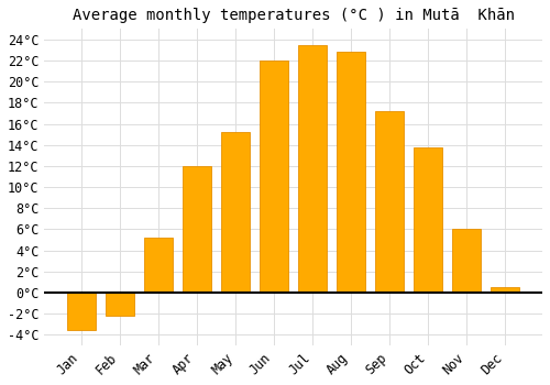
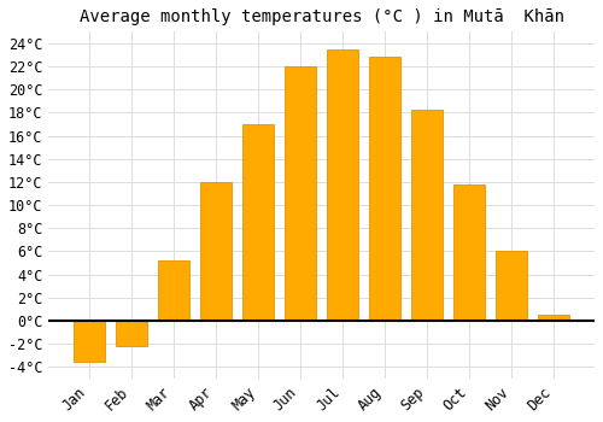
May: 15.2°C -> 17.0°C
Sep: 17.2°C -> 18.3°C
Oct: 13.8°C -> 11.8°C
